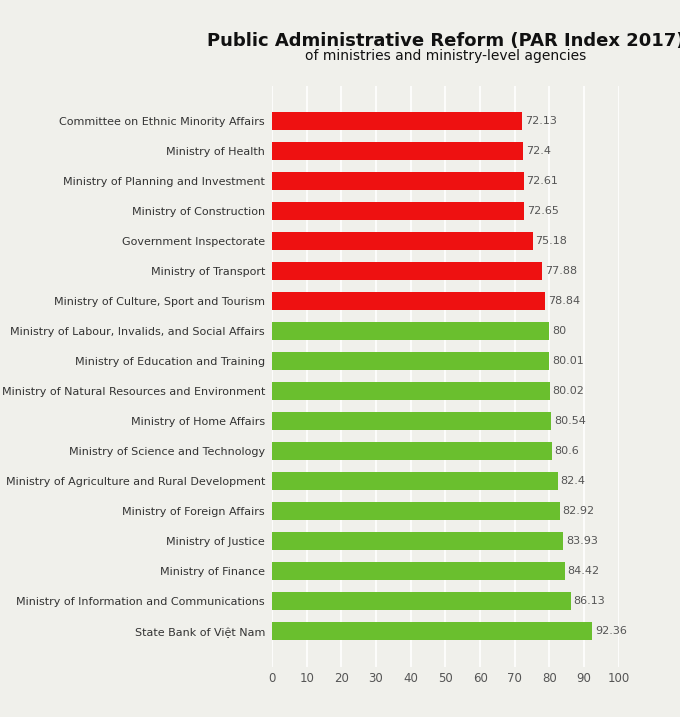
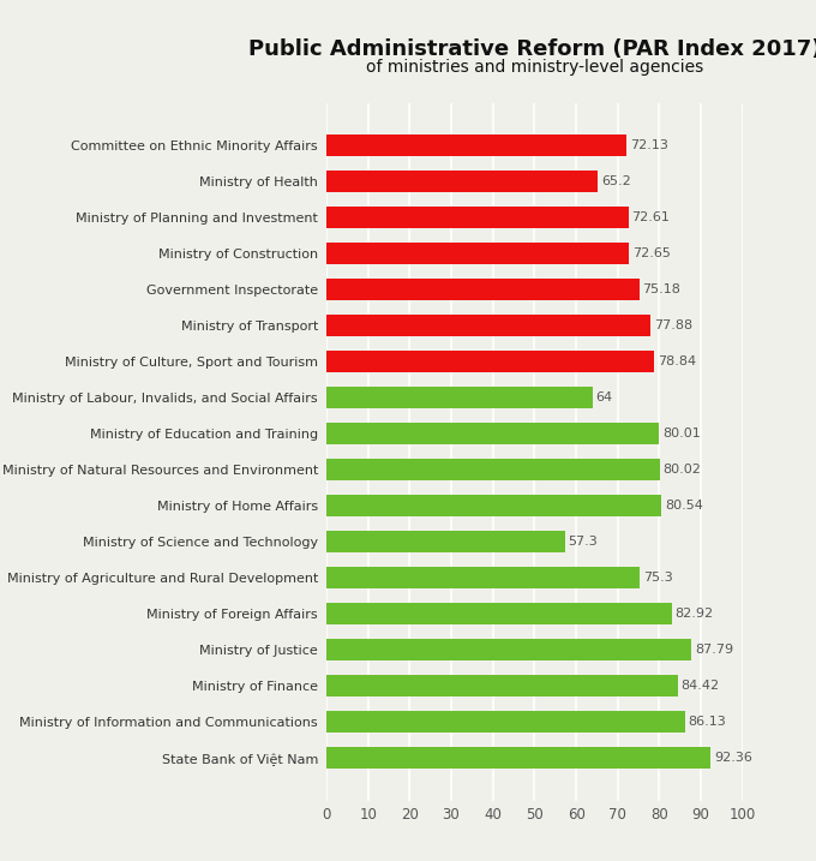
Ministry of Health: 72.4 -> 65.2
Ministry of Labour, Invalids, and Social Affairs: 80 -> 64
Ministry of Science and Technology: 80.6 -> 57.3
Ministry of Agriculture and Rural Development: 82.4 -> 75.3
Ministry of Justice: 83.93 -> 87.79
